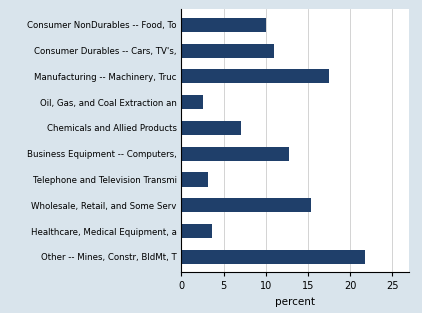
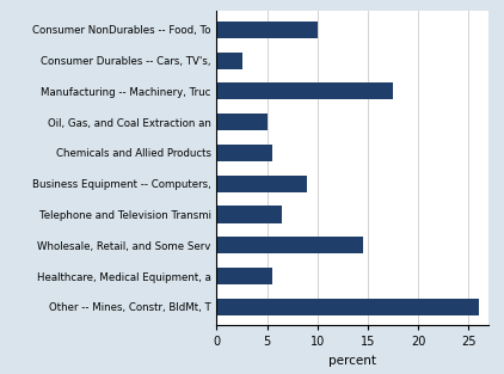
Consumer Durables -- Cars, TV's,: 11.0 -> 2.5
Oil, Gas, and Coal Extraction an: 2.6 -> 5.0
Chemicals and Allied Products: 7.0 -> 5.5
Business Equipment -- Computers,: 12.8 -> 9.0
Telephone and Television Transmi: 3.2 -> 6.5
Wholesale, Retail, and Some Serv: 15.4 -> 14.5
Healthcare, Medical Equipment, a: 3.6 -> 5.5
Other -- Mines, Constr, BldMt, T: 21.8 -> 26.0
